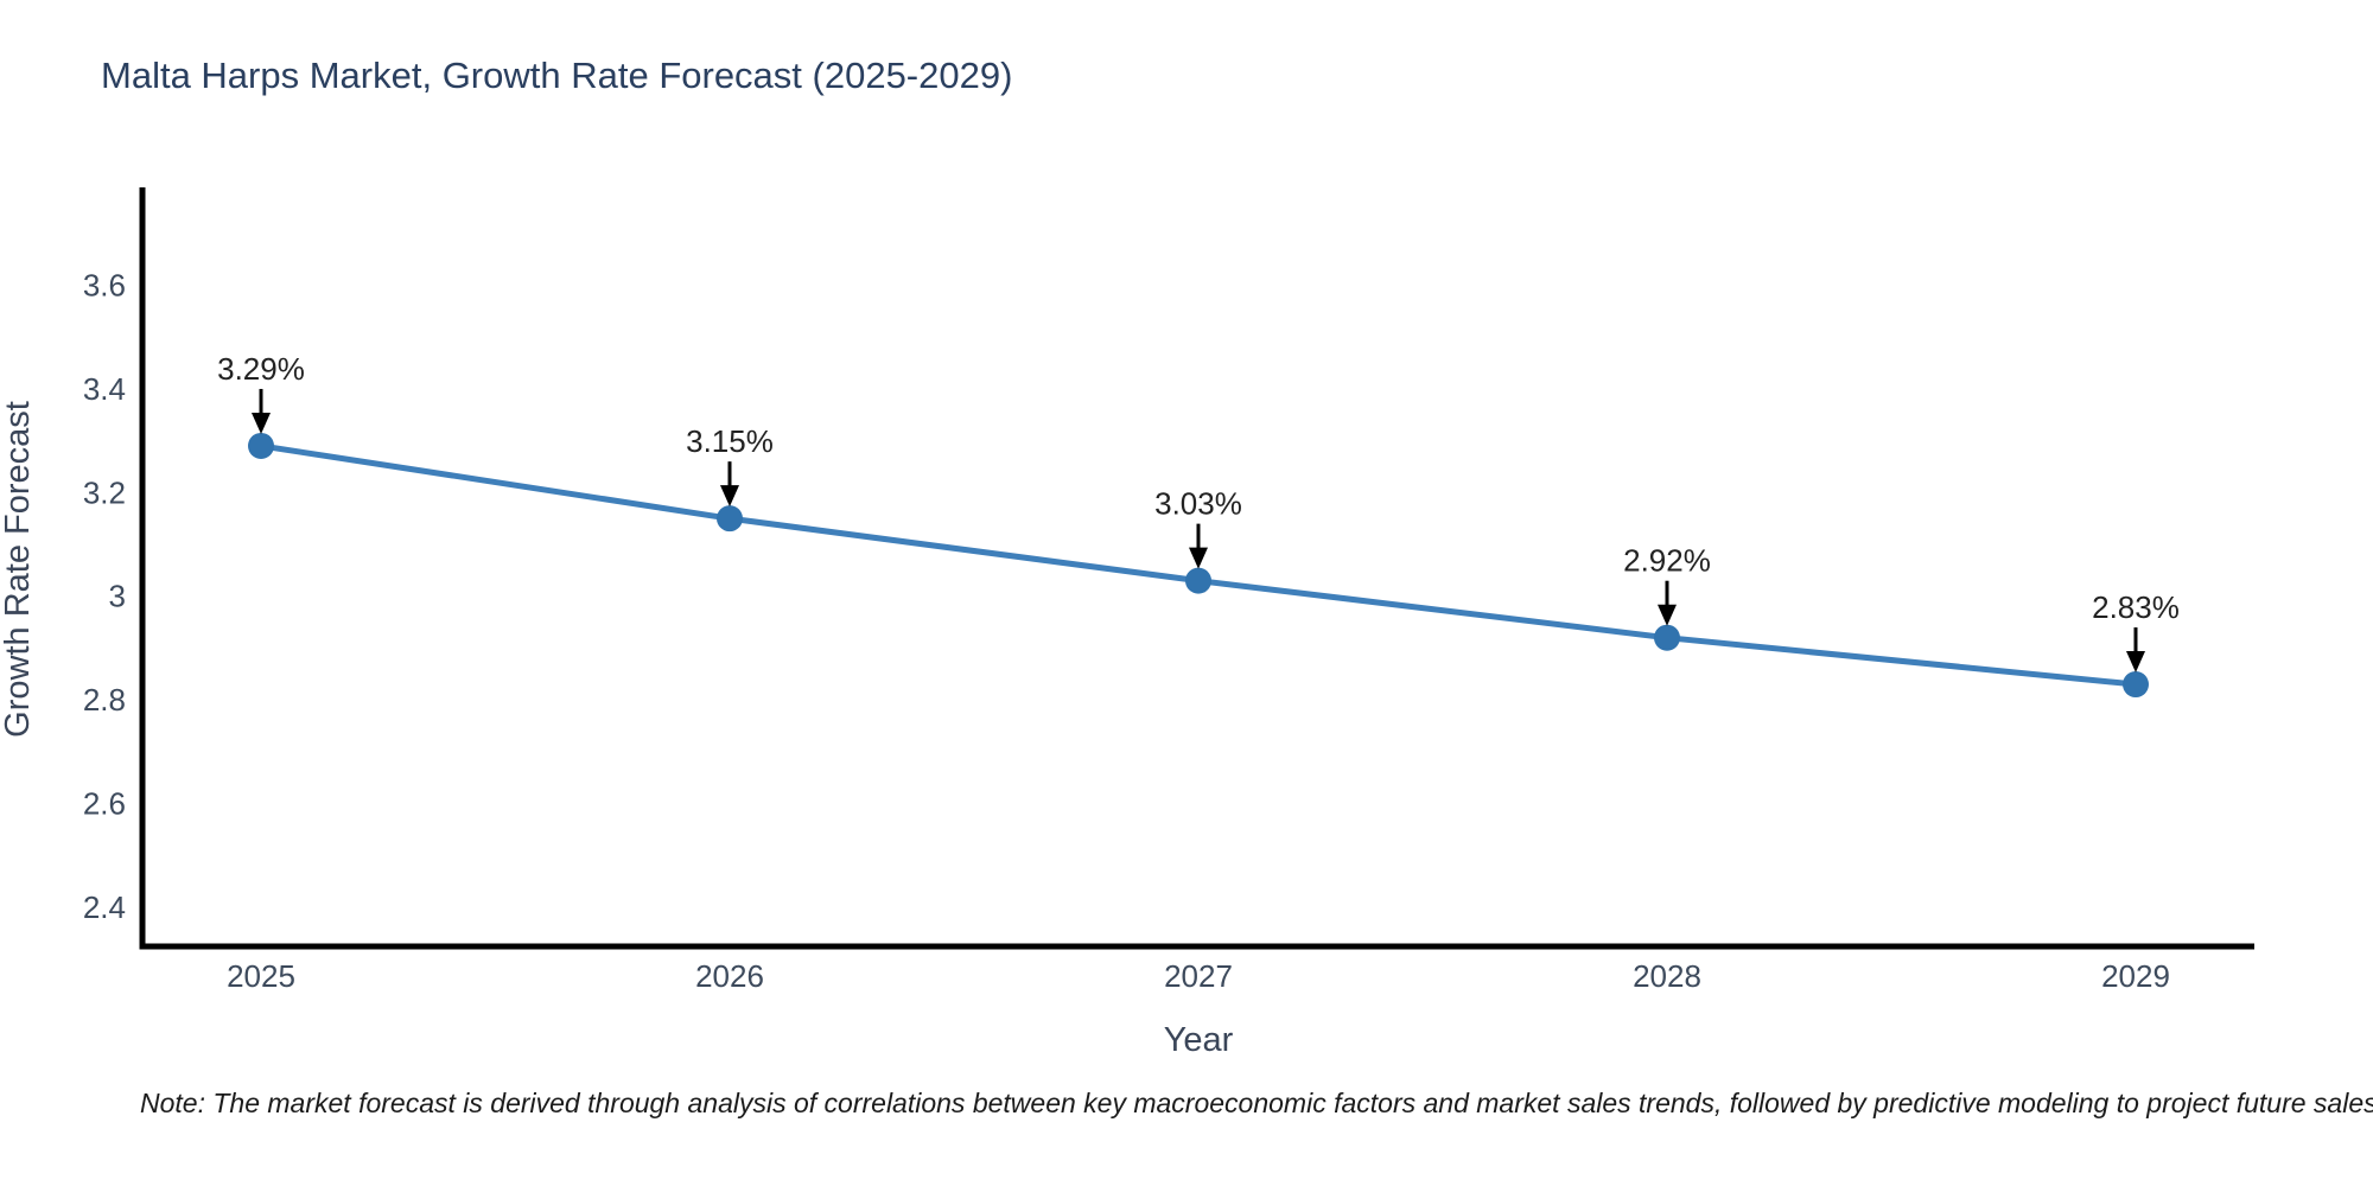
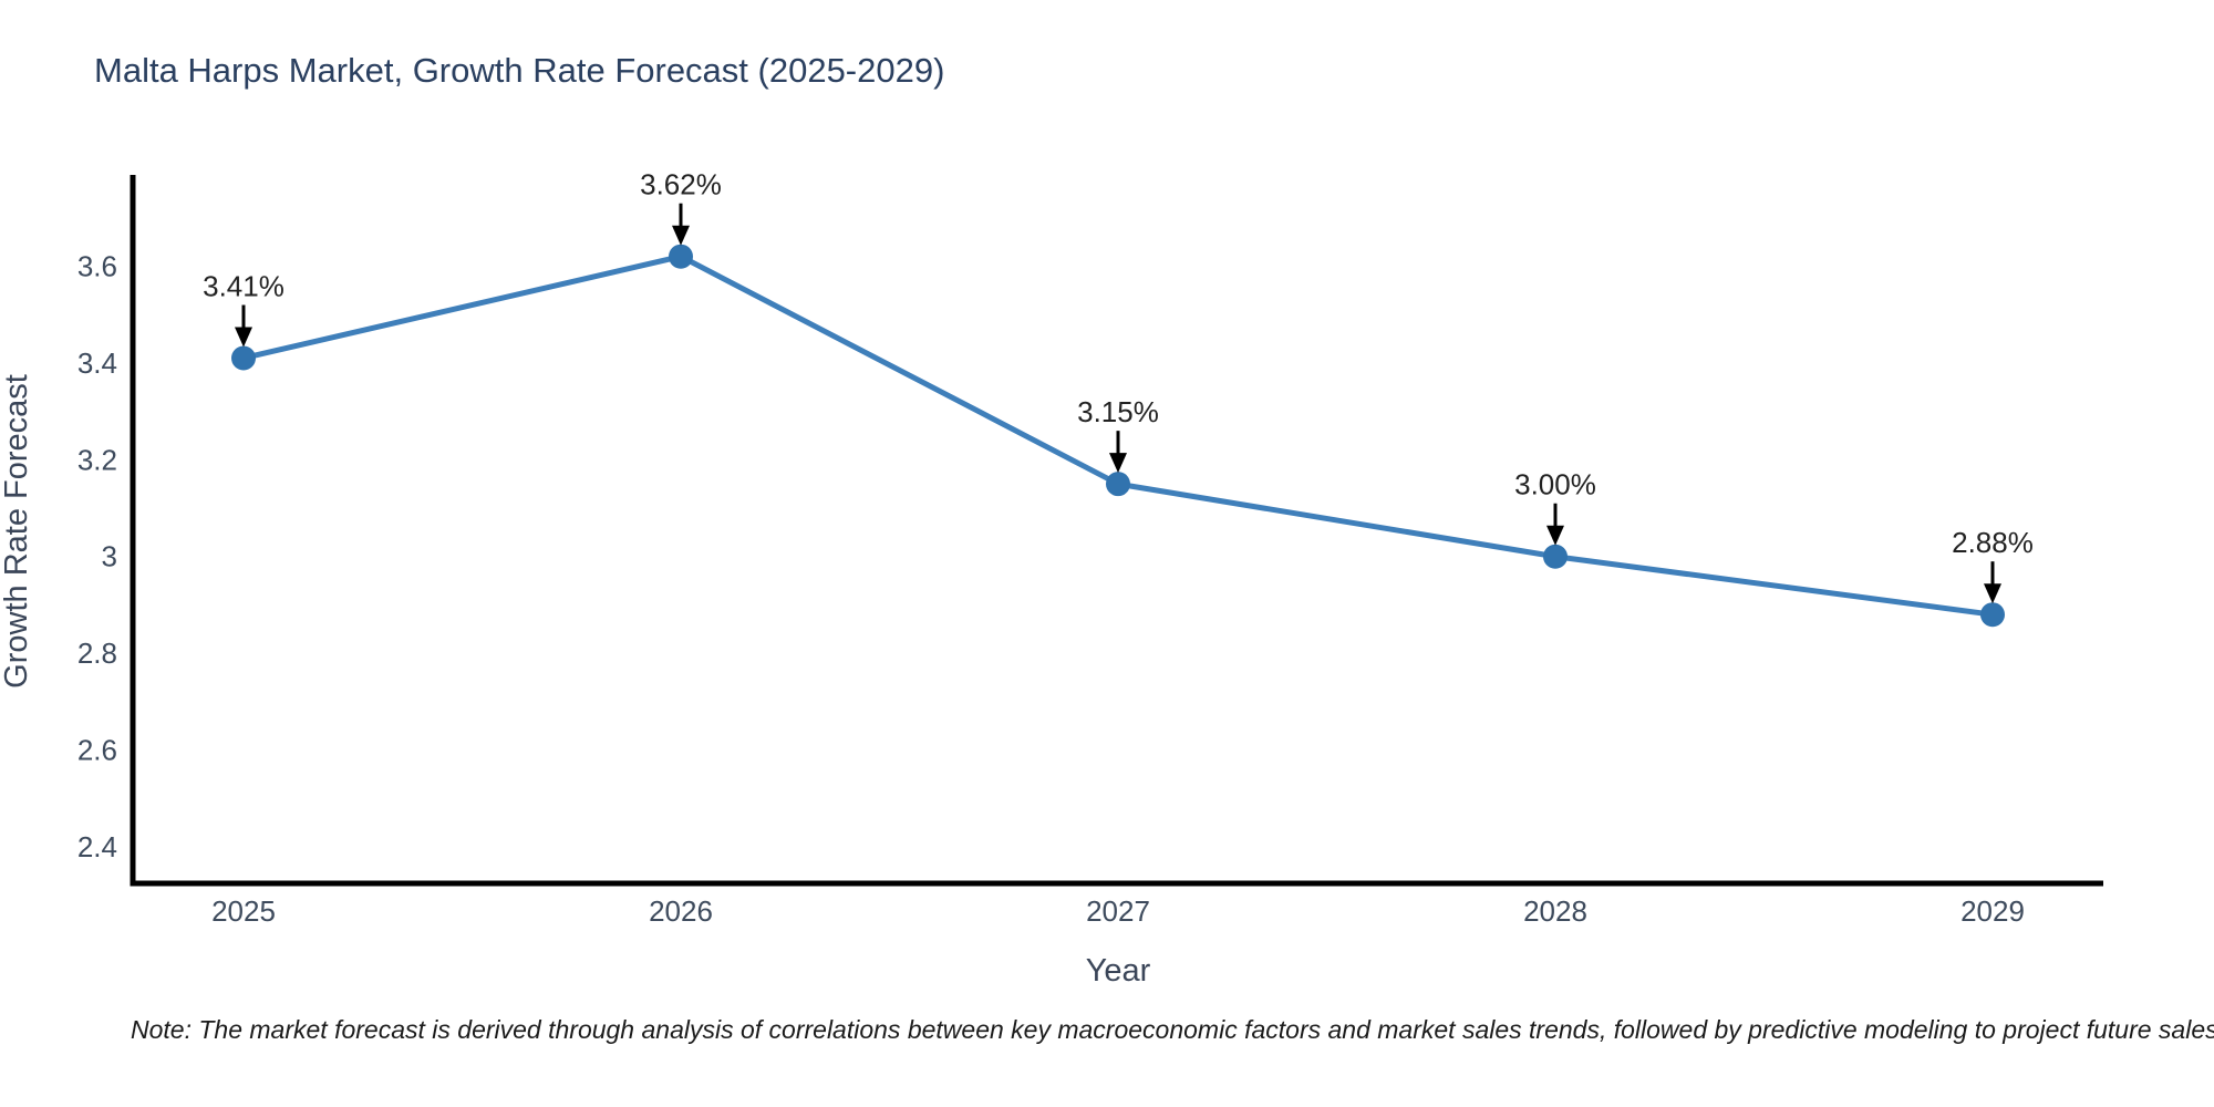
2025: 3.29% -> 3.41%
2026: 3.15% -> 3.62%
2027: 3.03% -> 3.15%
2028: 2.92% -> 3.00%
2029: 2.83% -> 2.88%
